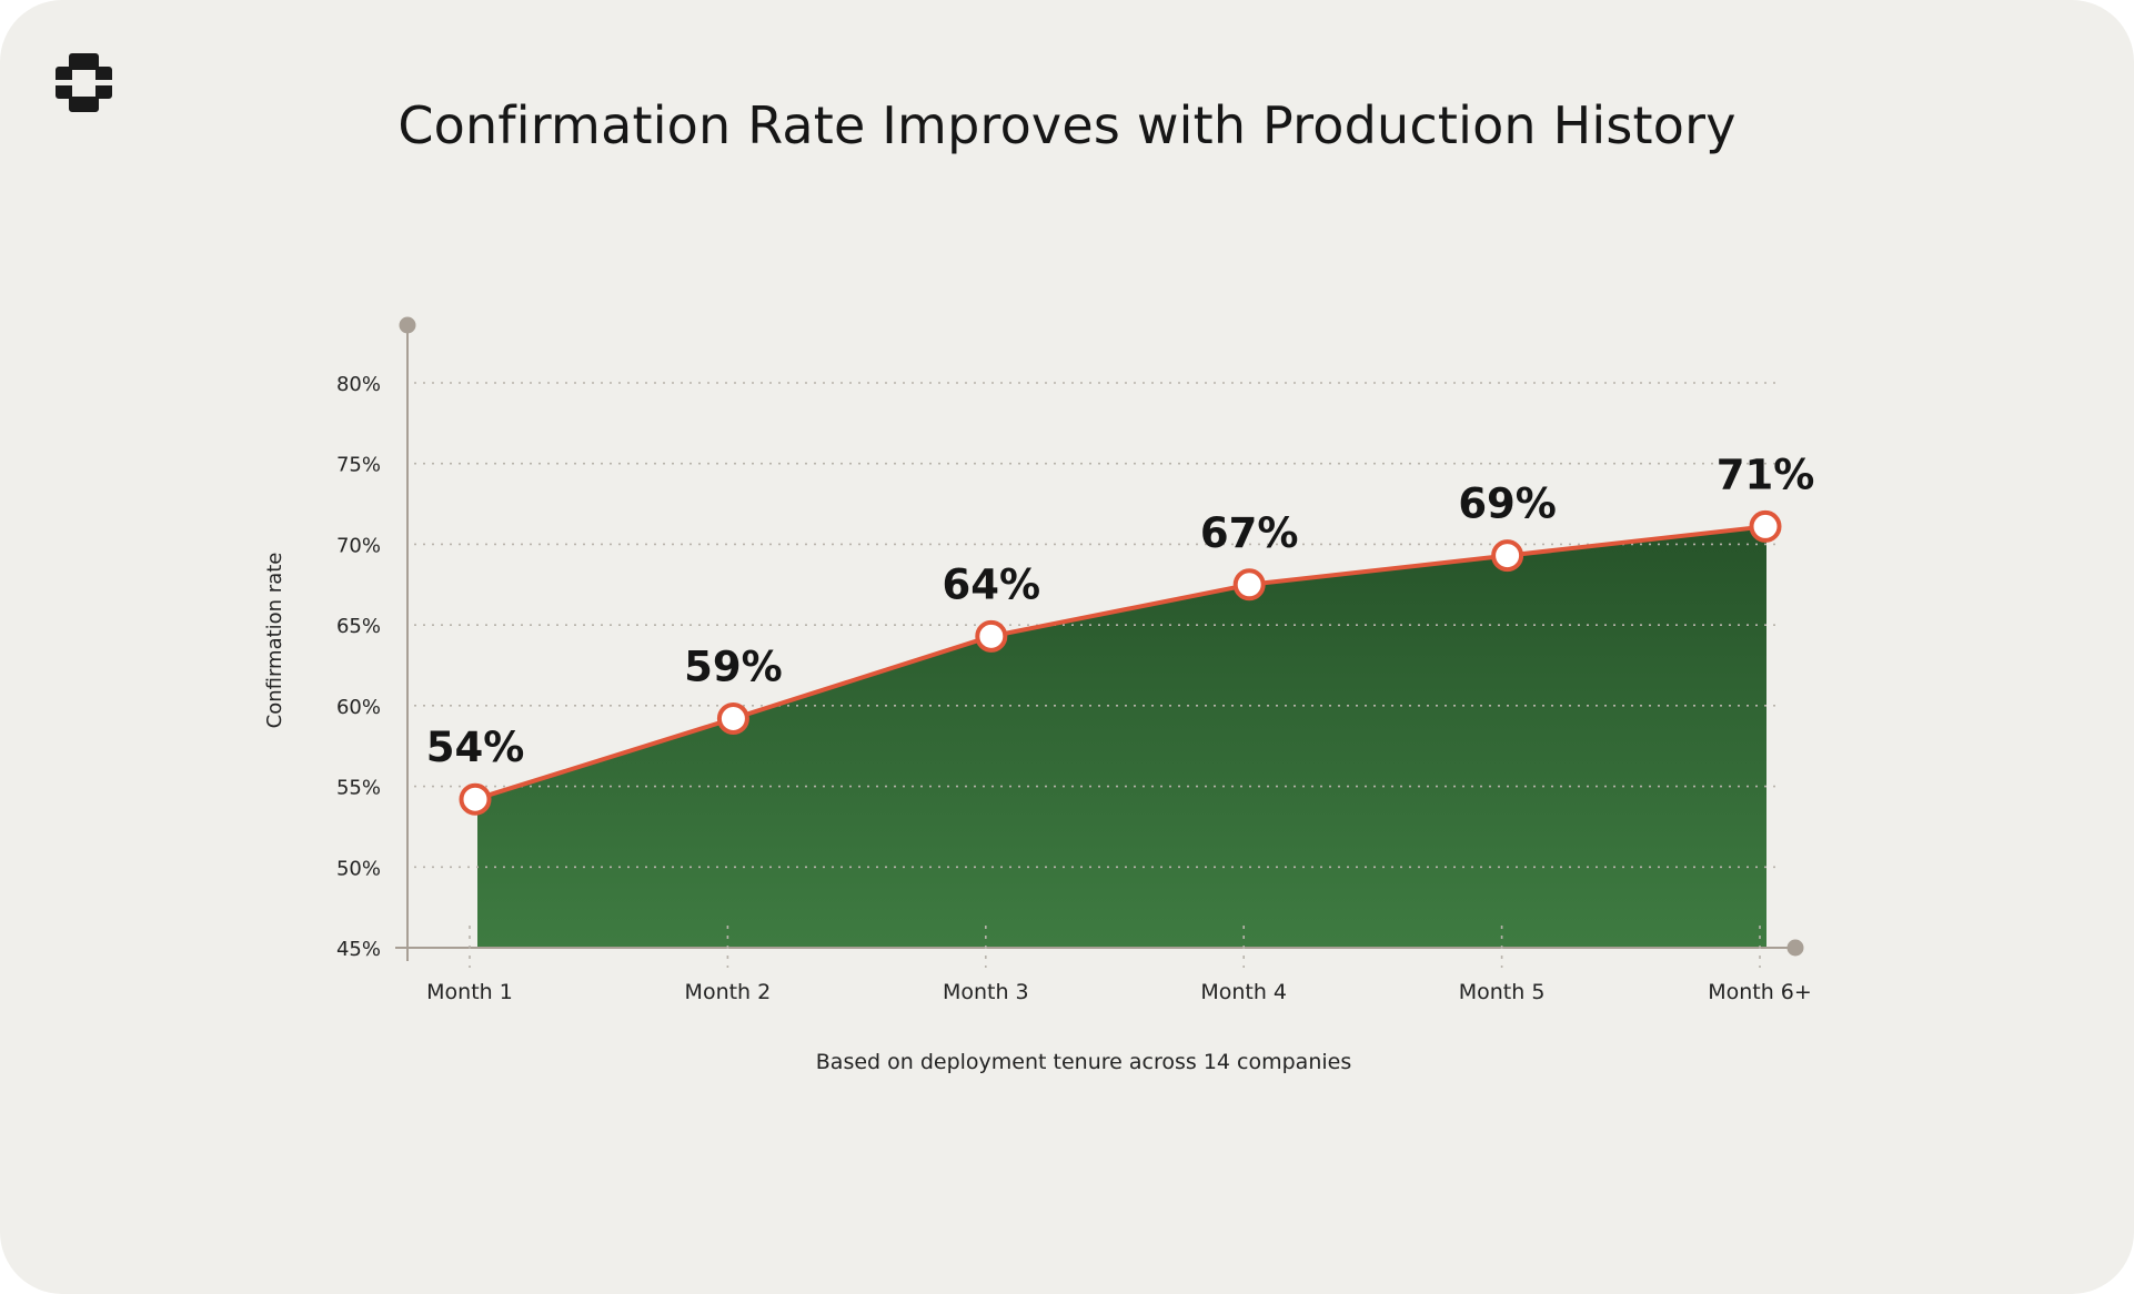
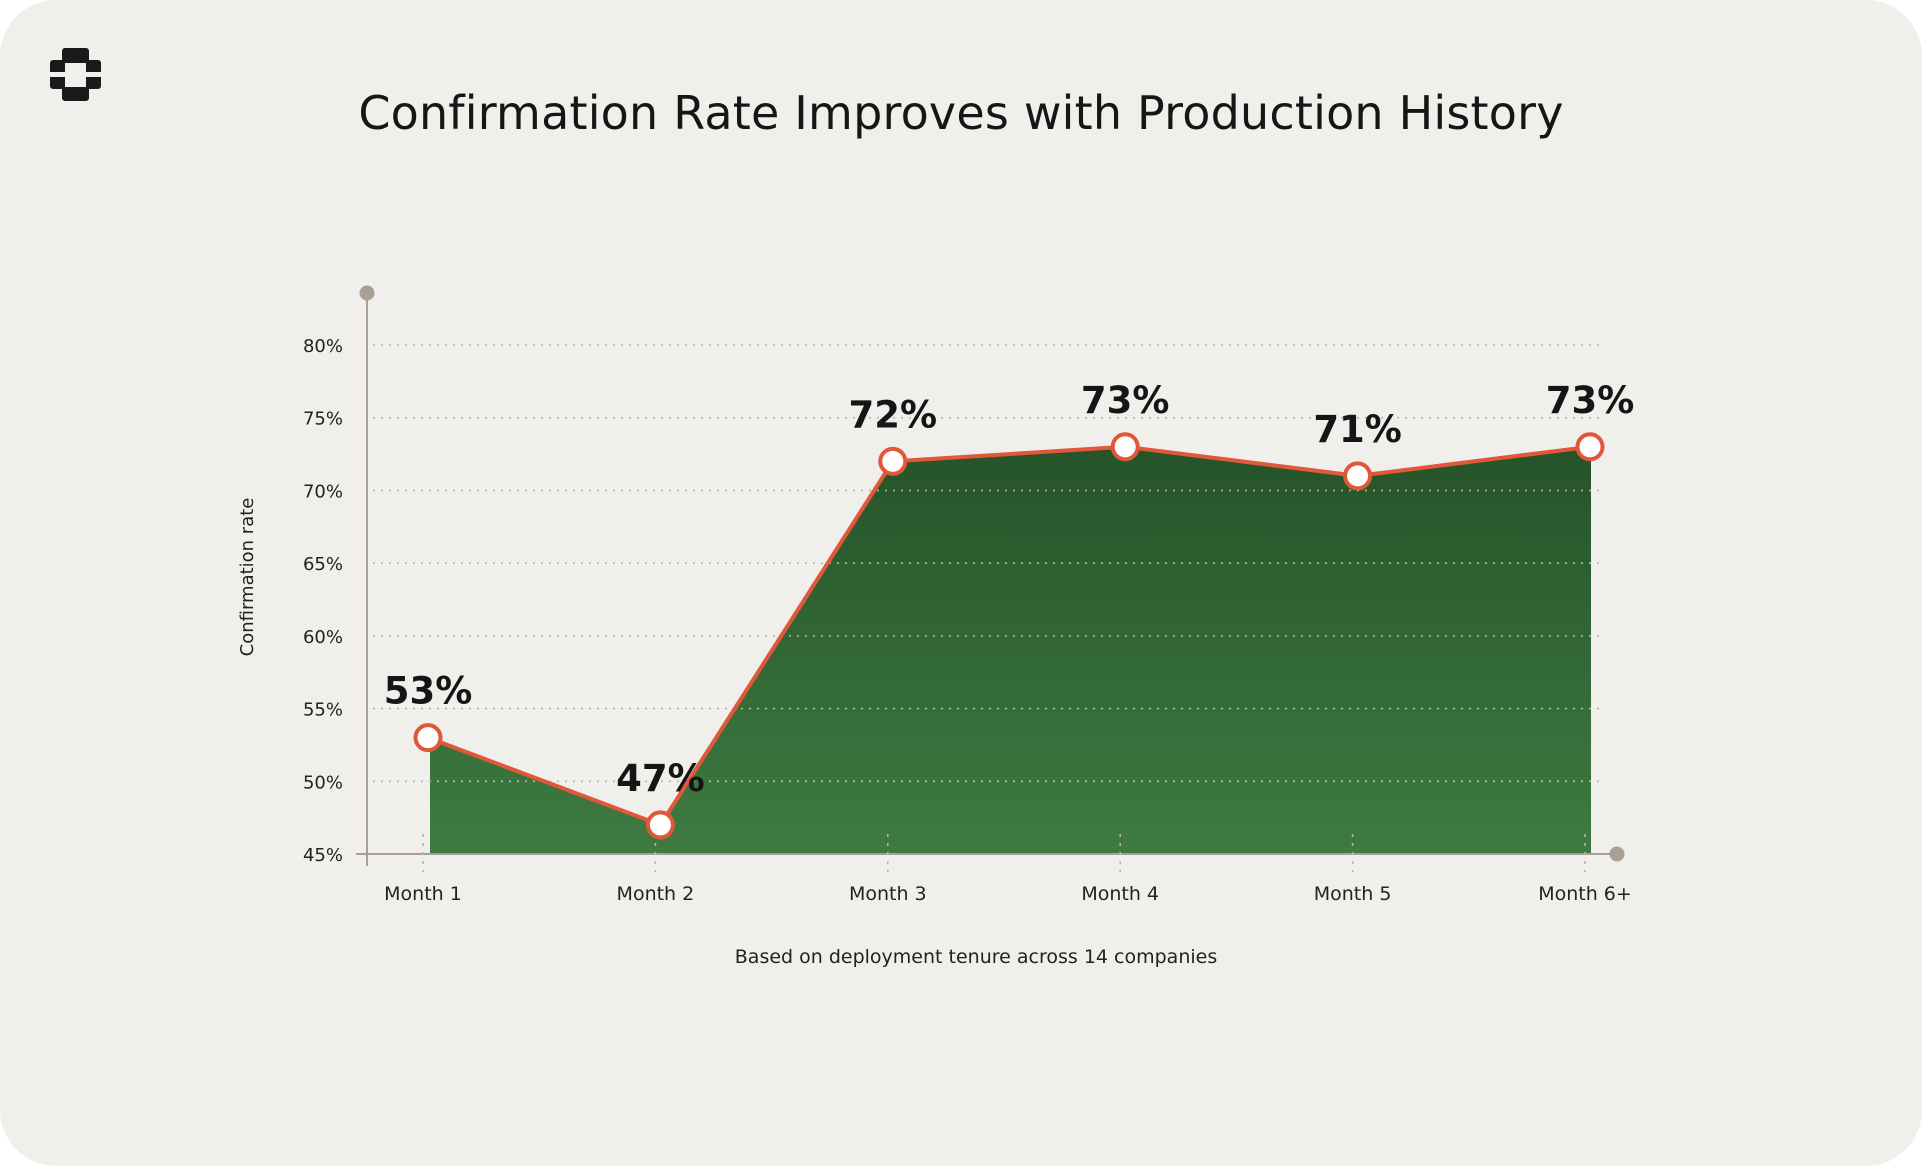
Month 1: 54% -> 53%
Month 2: 59% -> 47%
Month 3: 64% -> 72%
Month 4: 67% -> 73%
Month 5: 69% -> 71%
Month 6+: 71% -> 73%
